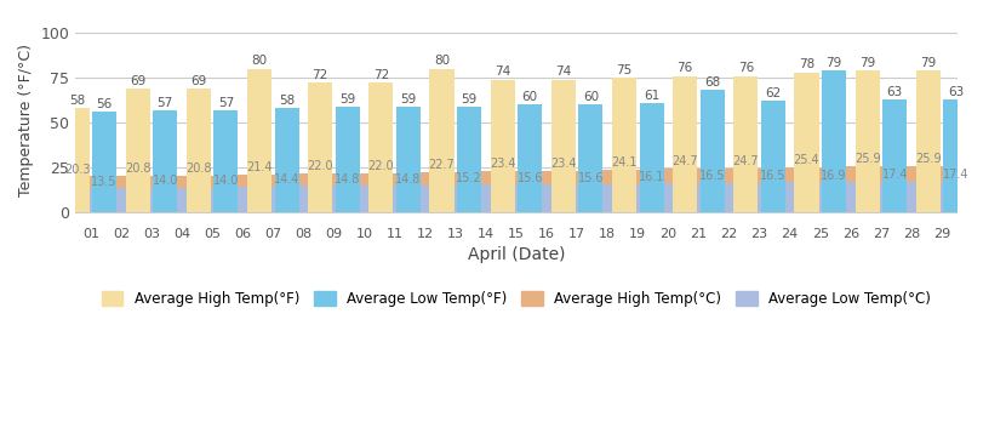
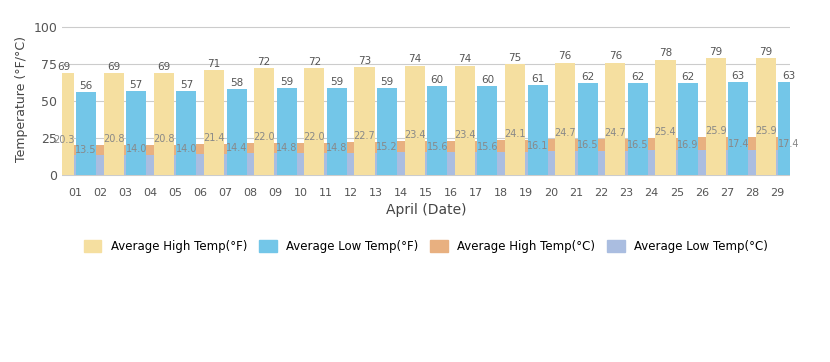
Average High Temp(°F)/01: 58 -> 69
Average High Temp(°F)/07: 80 -> 71
Average High Temp(°F)/13: 80 -> 73
Average Low Temp(°F)/21: 68 -> 62
Average Low Temp(°F)/25: 79 -> 62
